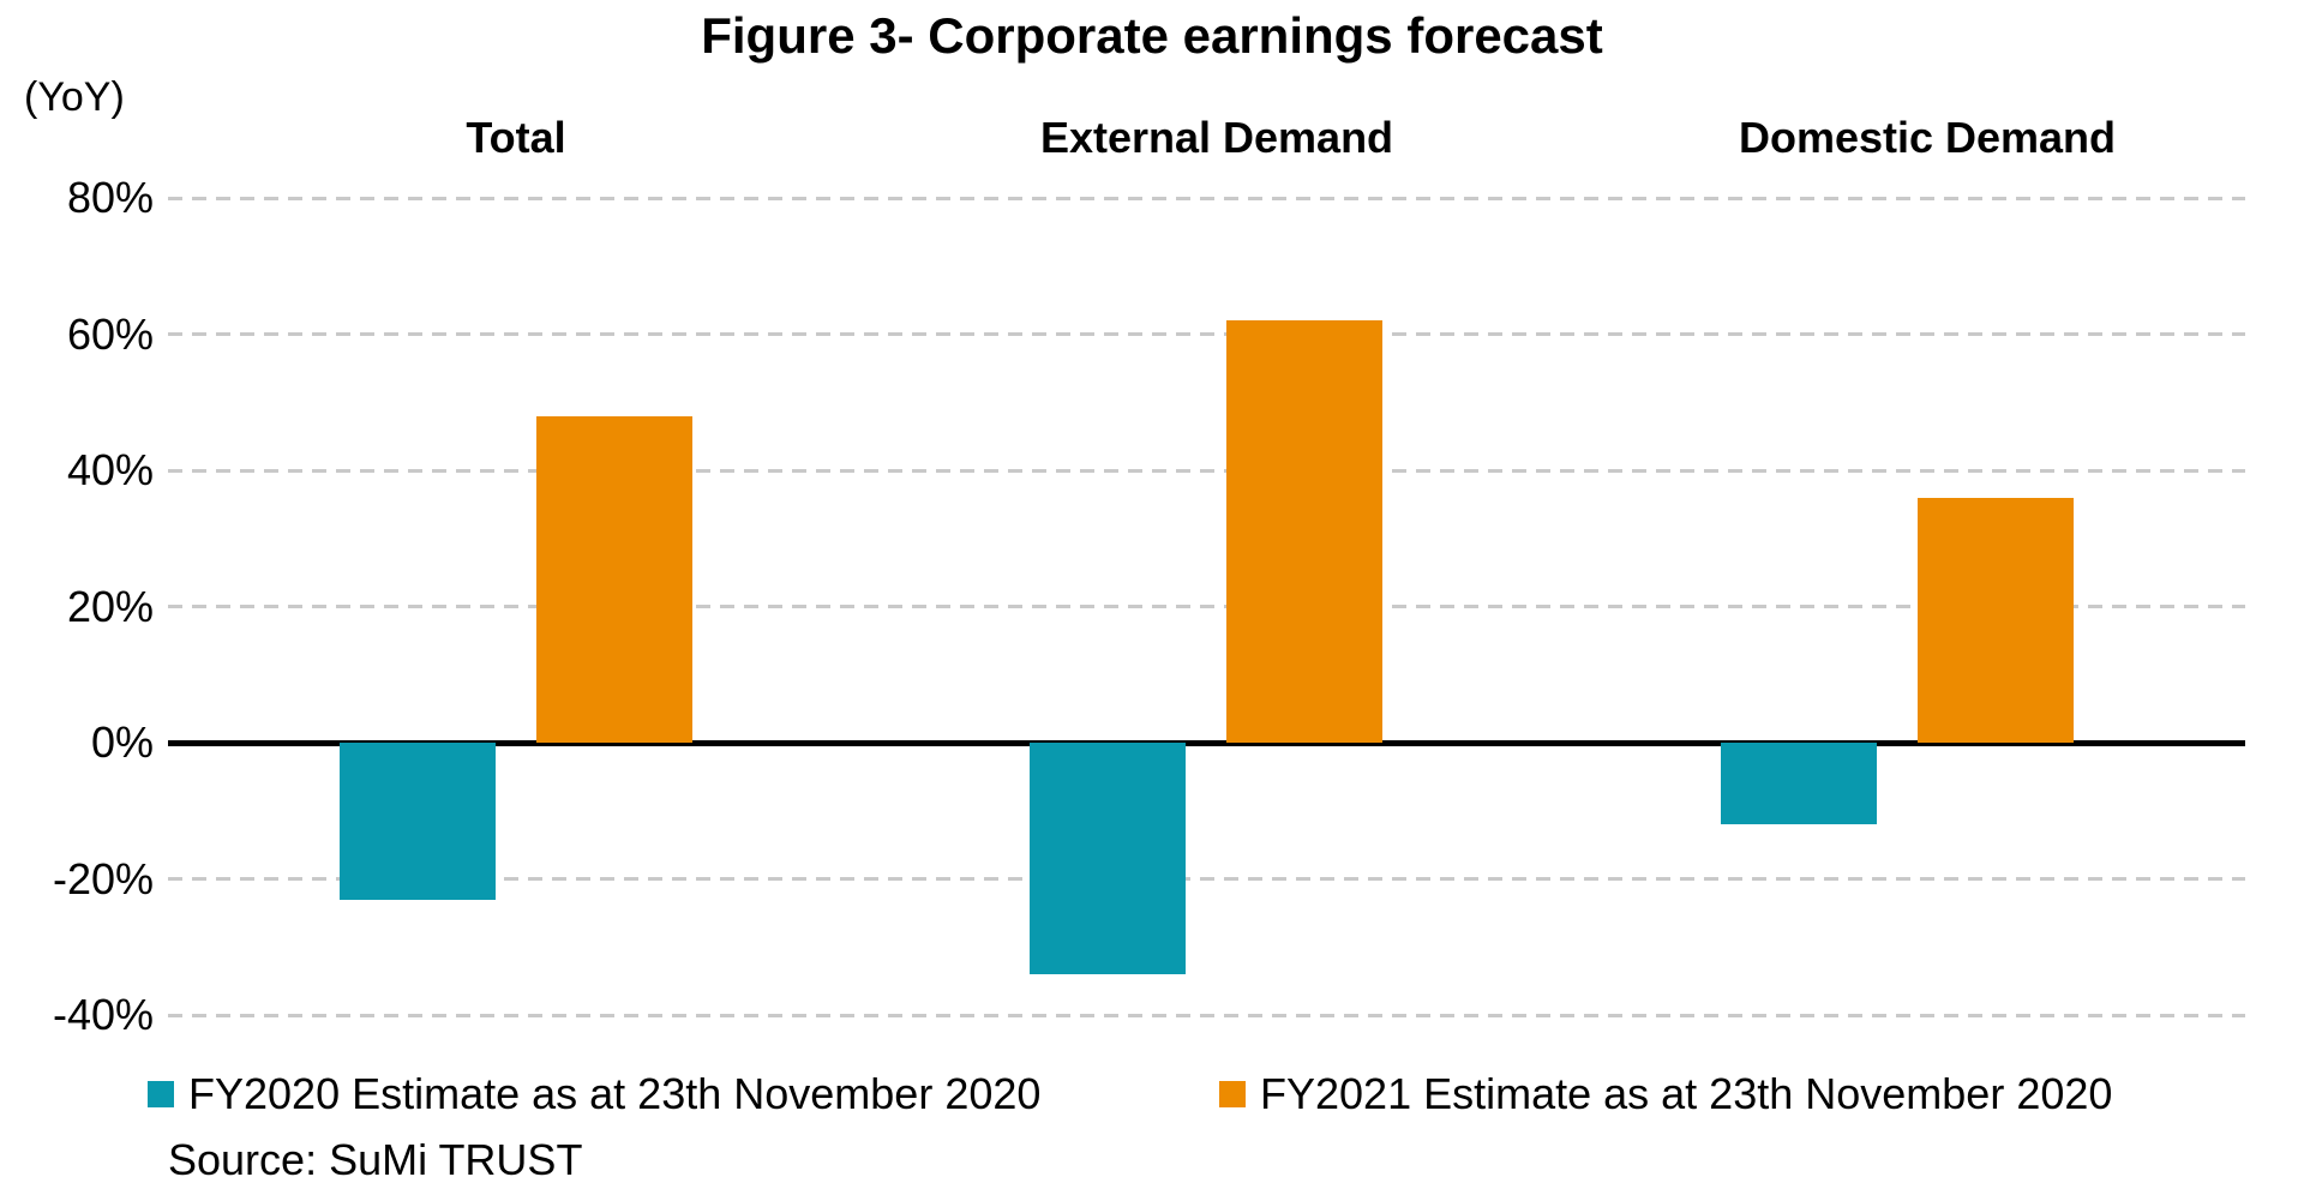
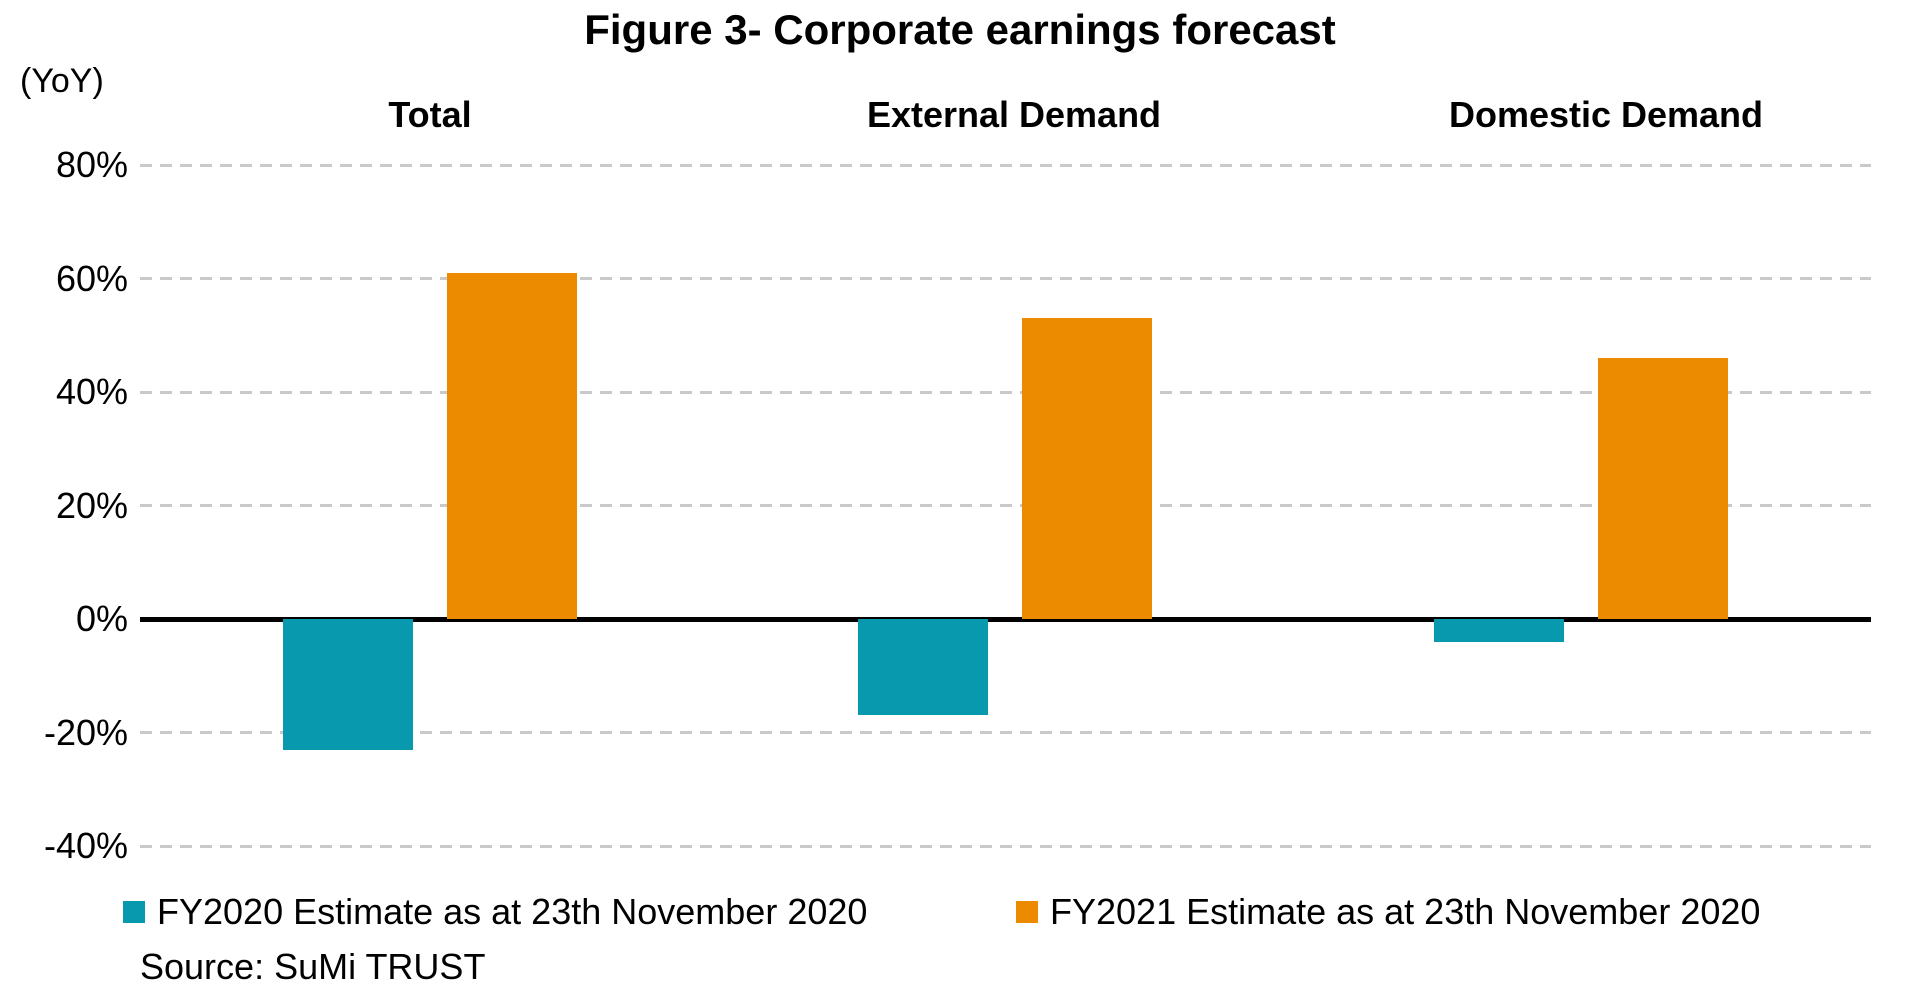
FY2021 Estimate as at 23th November 2020/Total: 48% -> 61%
FY2020 Estimate as at 23th November 2020/External Demand: -34% -> -17%
FY2021 Estimate as at 23th November 2020/External Demand: 62% -> 53%
FY2020 Estimate as at 23th November 2020/Domestic Demand: -12% -> -4%
FY2021 Estimate as at 23th November 2020/Domestic Demand: 36% -> 46%
